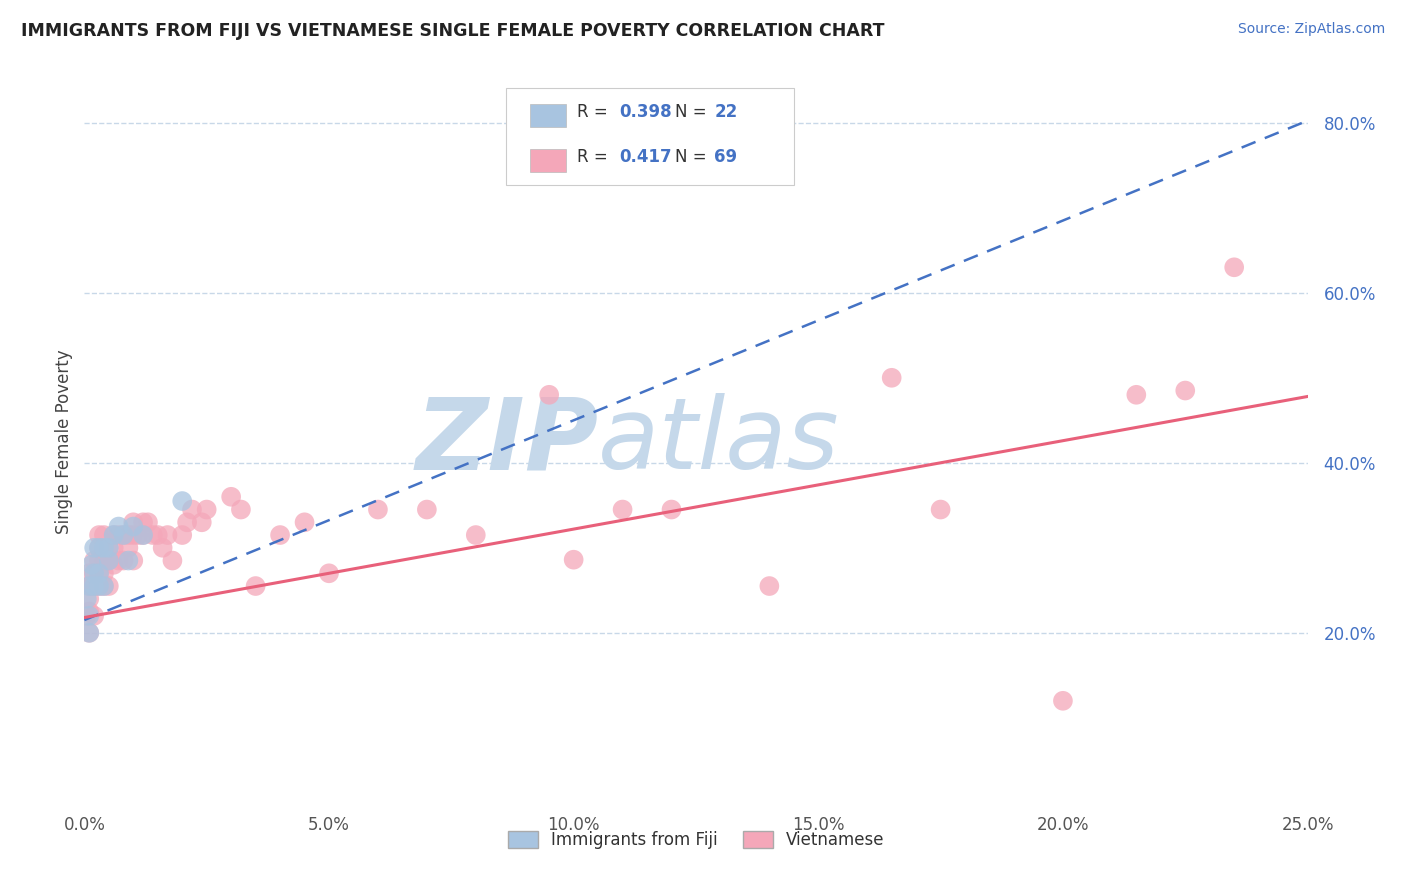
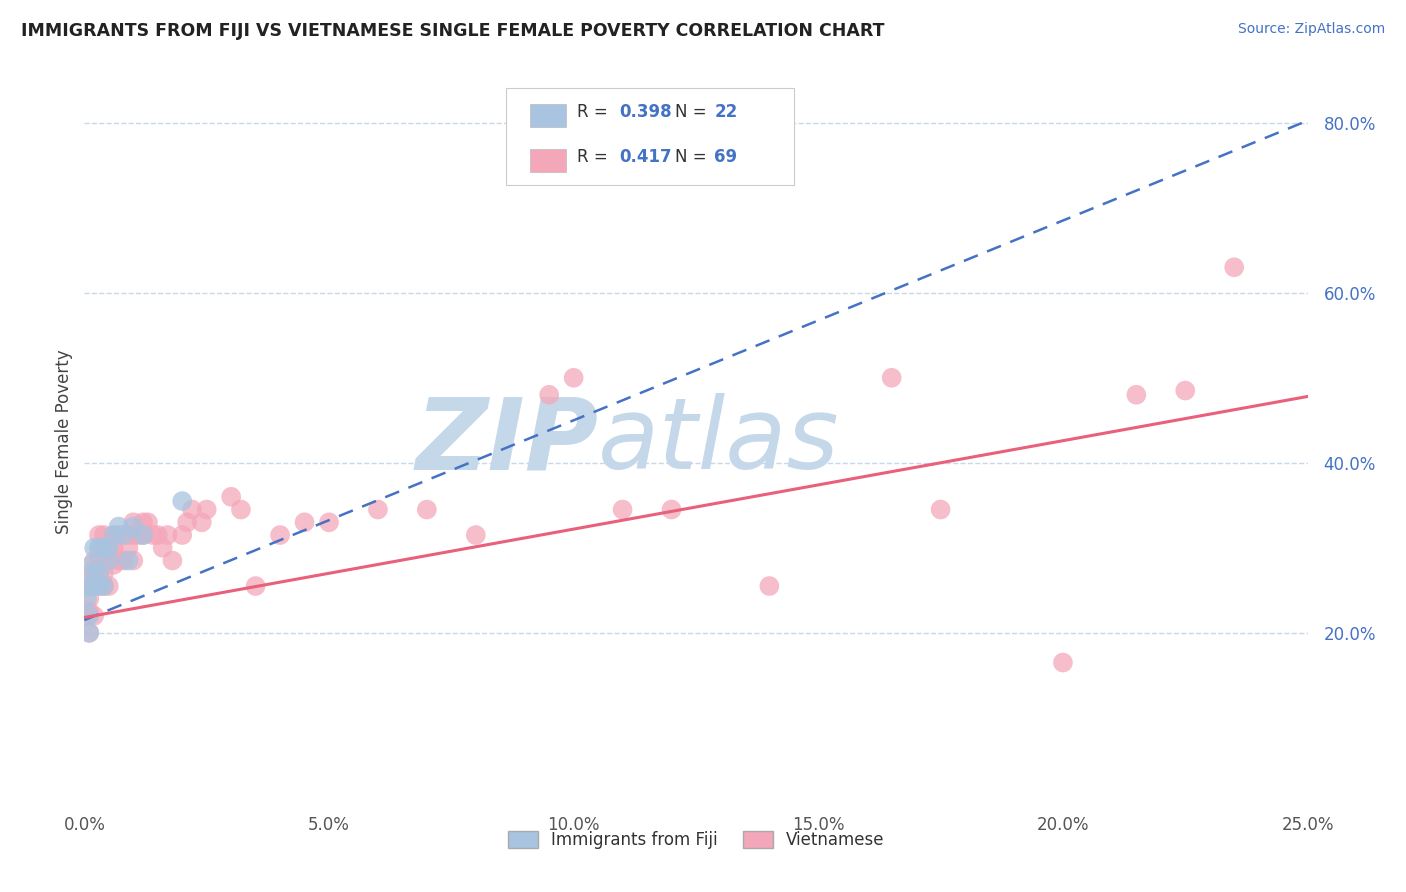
Vietnamese/5.0%: 27.0% -> 33.0%
Vietnamese/10.0%: 28.6% -> 50.0%
Vietnamese/20.0%: 12.0% -> 16.5%
